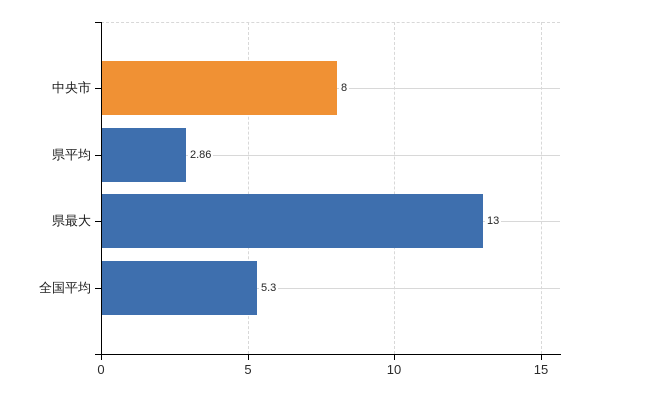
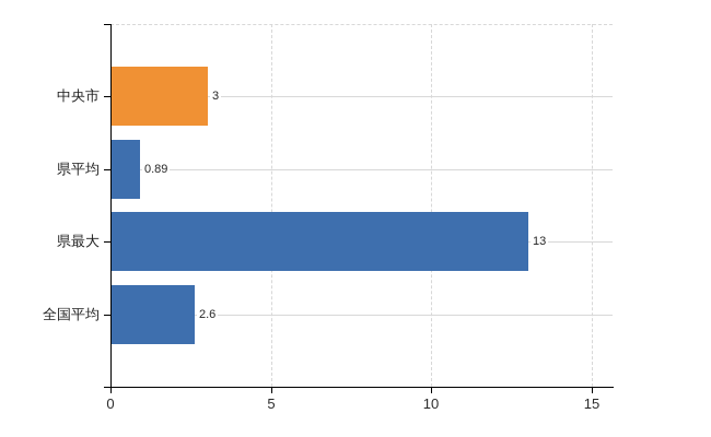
中央市: 8 -> 3
県平均: 2.86 -> 0.89
全国平均: 5.3 -> 2.6
